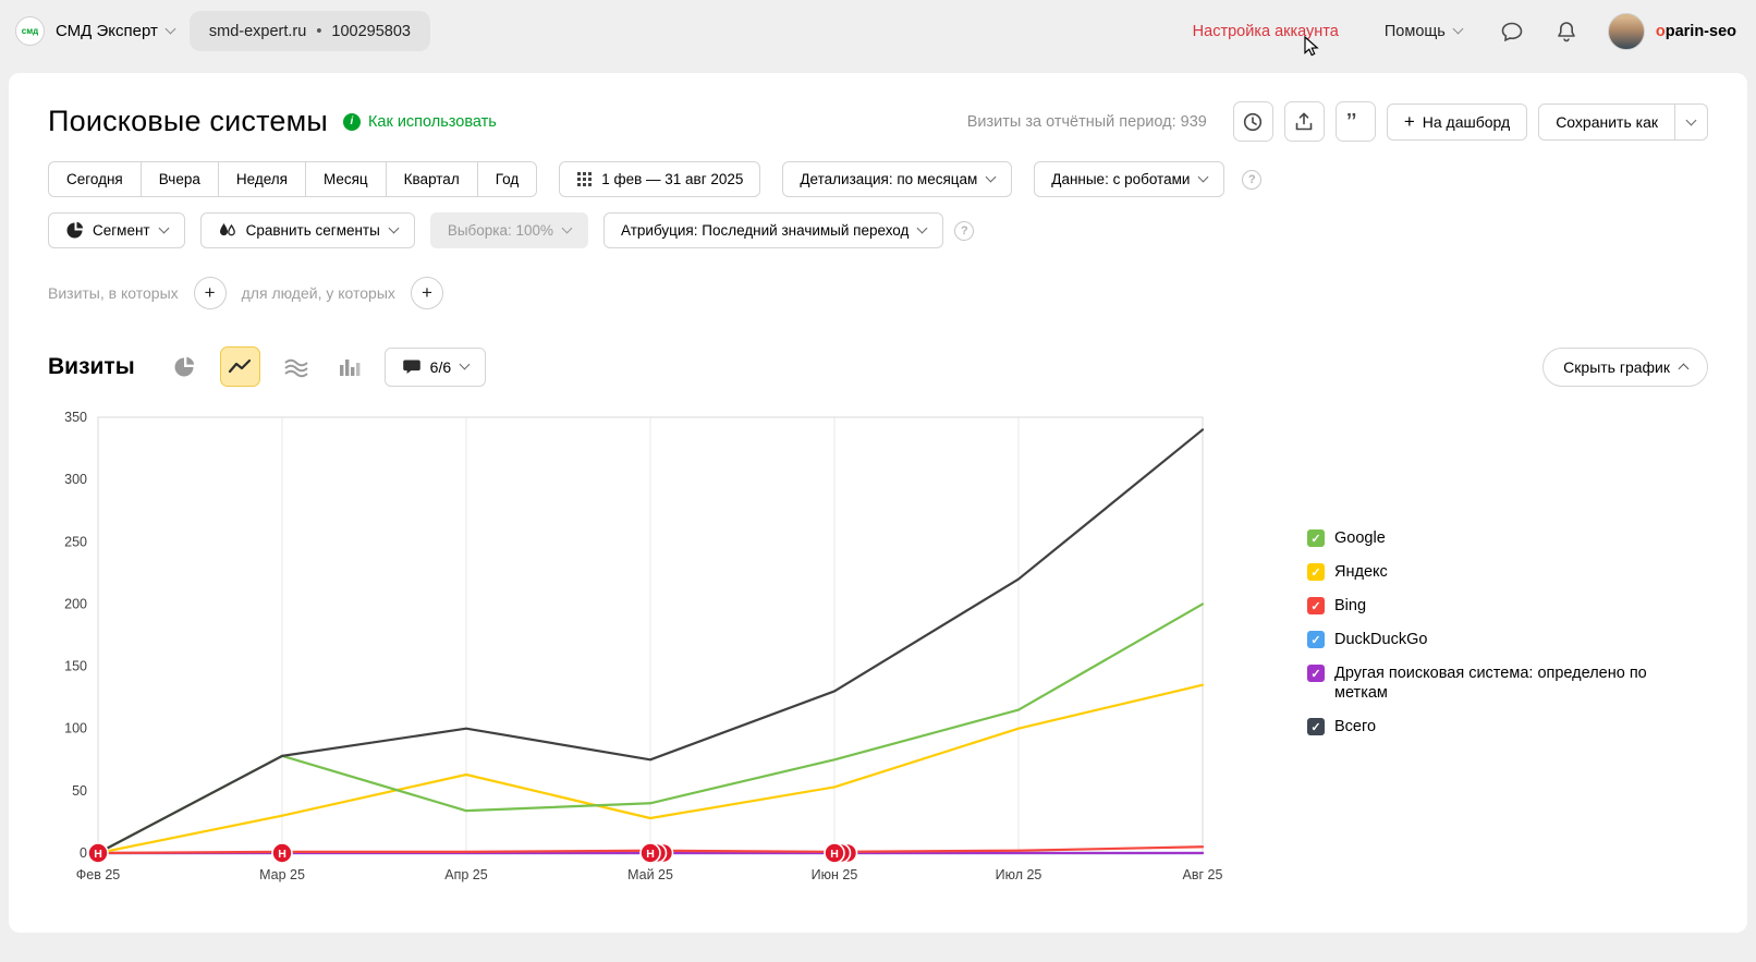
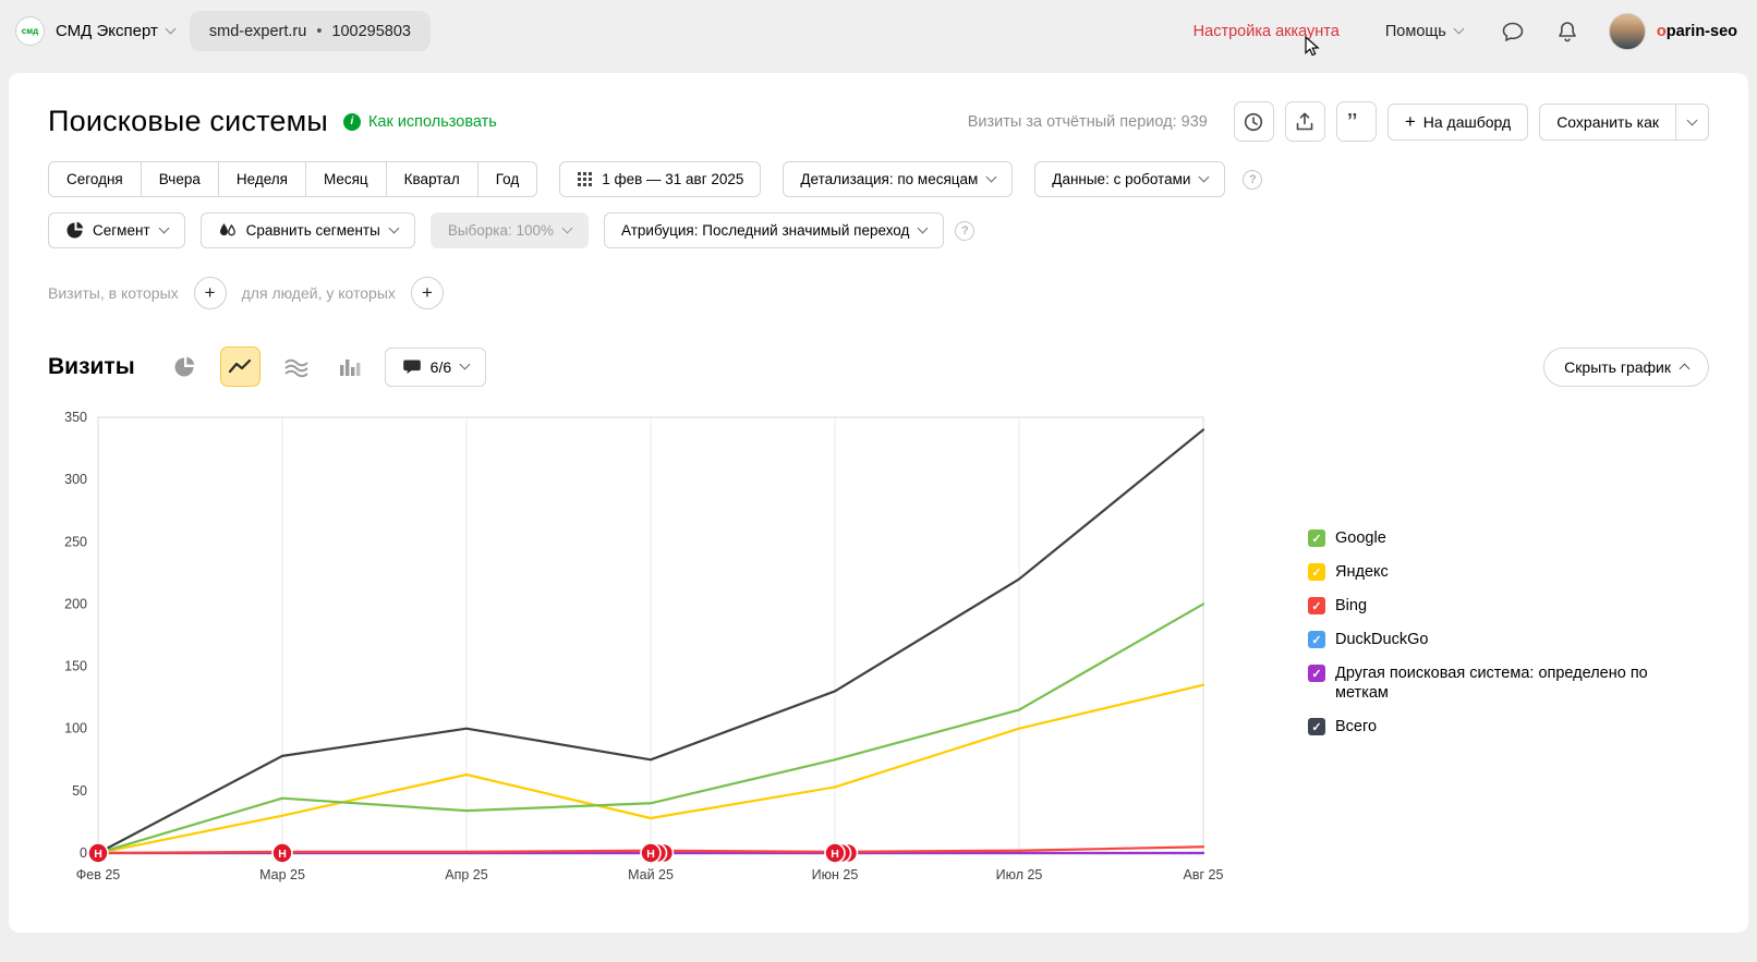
Google/Мар 25: 78 -> 44
